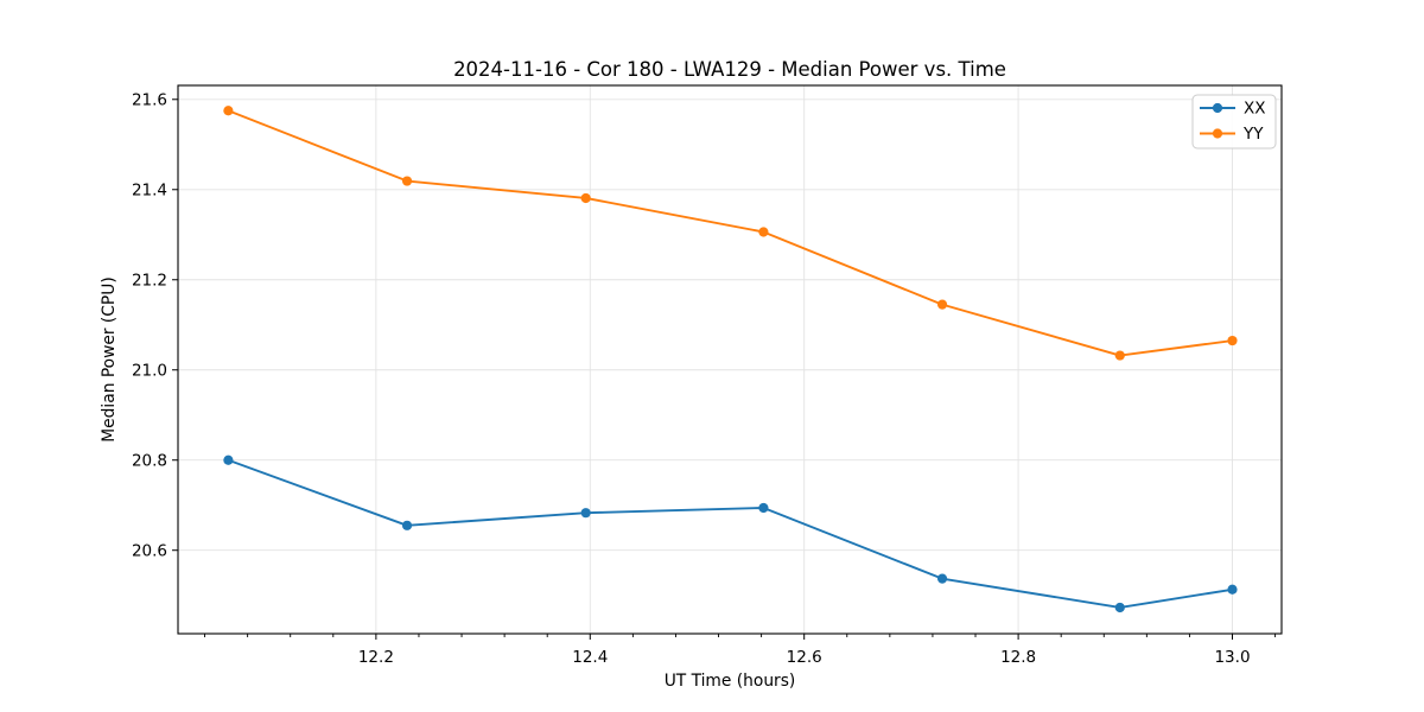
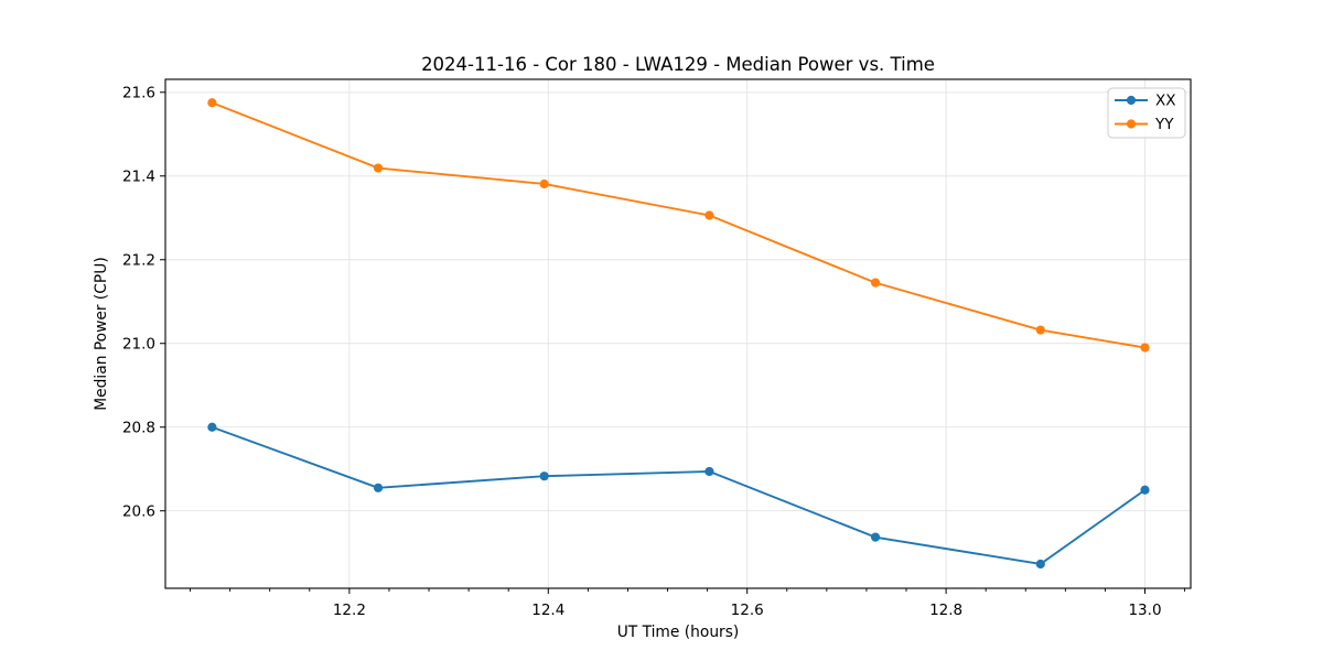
XX/13.0: 20.51 -> 20.65
YY/13.0: 21.07 -> 20.99
